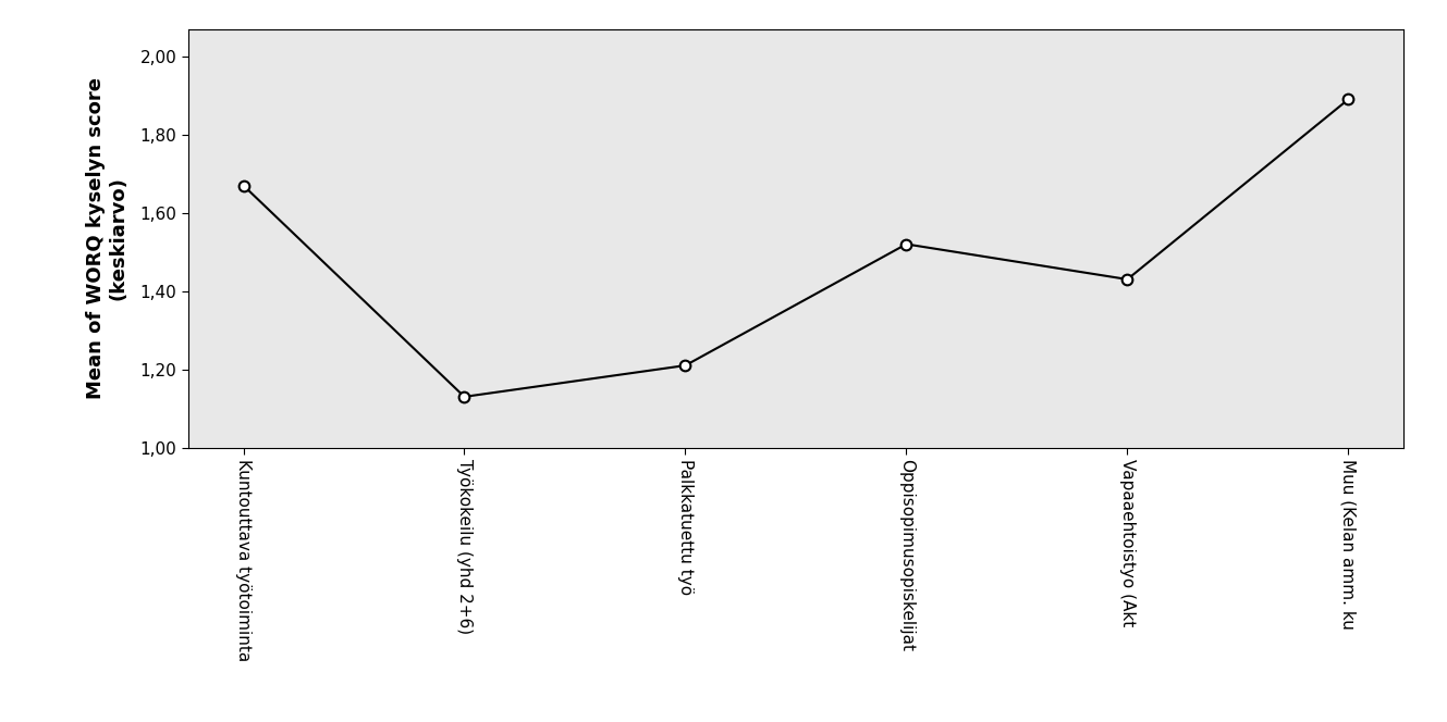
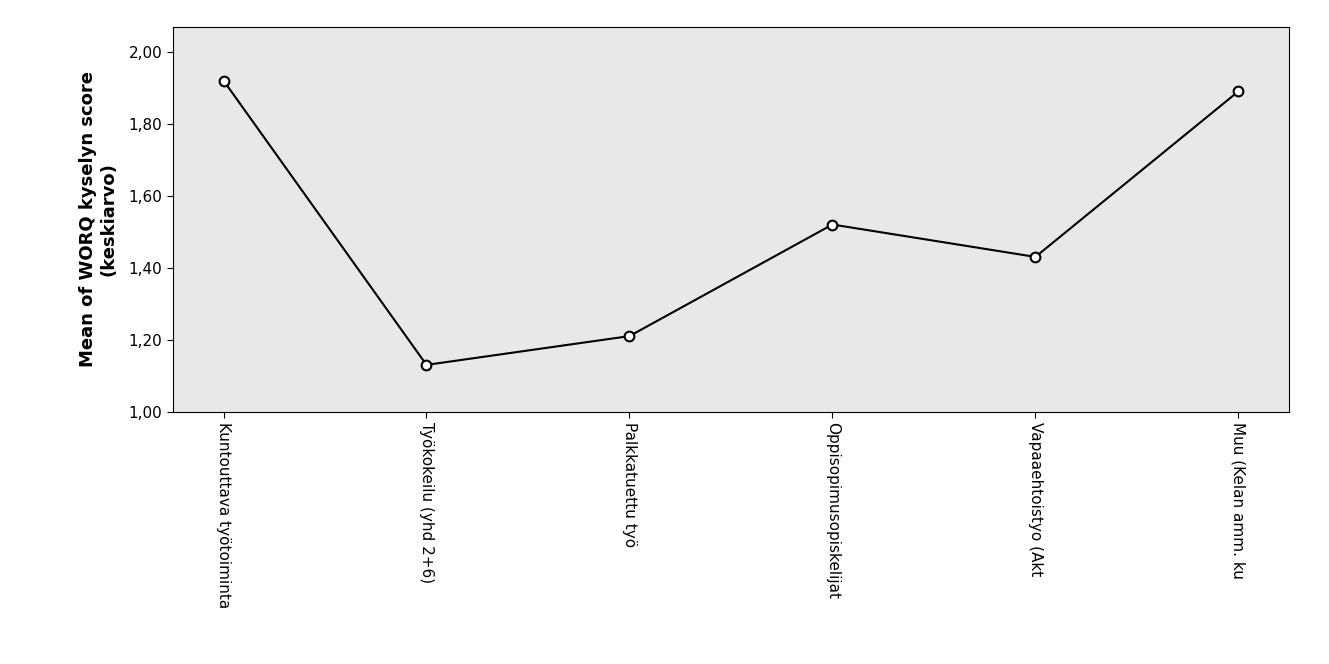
Kuntouttava työtoiminta: 1,67 -> 1,92
